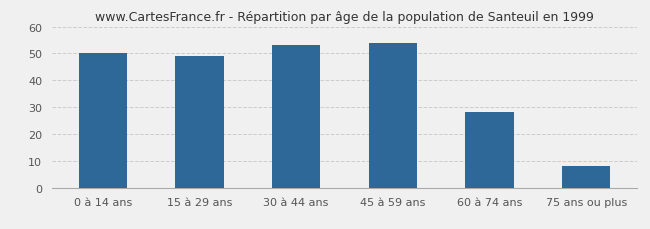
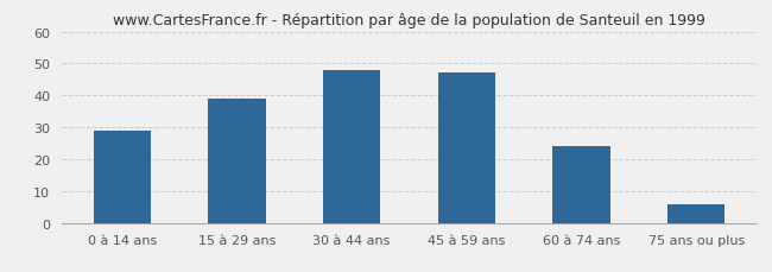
0 à 14 ans: 50 -> 29
15 à 29 ans: 49 -> 39
30 à 44 ans: 53 -> 48
45 à 59 ans: 54 -> 47
60 à 74 ans: 28 -> 24
75 ans ou plus: 8 -> 6
